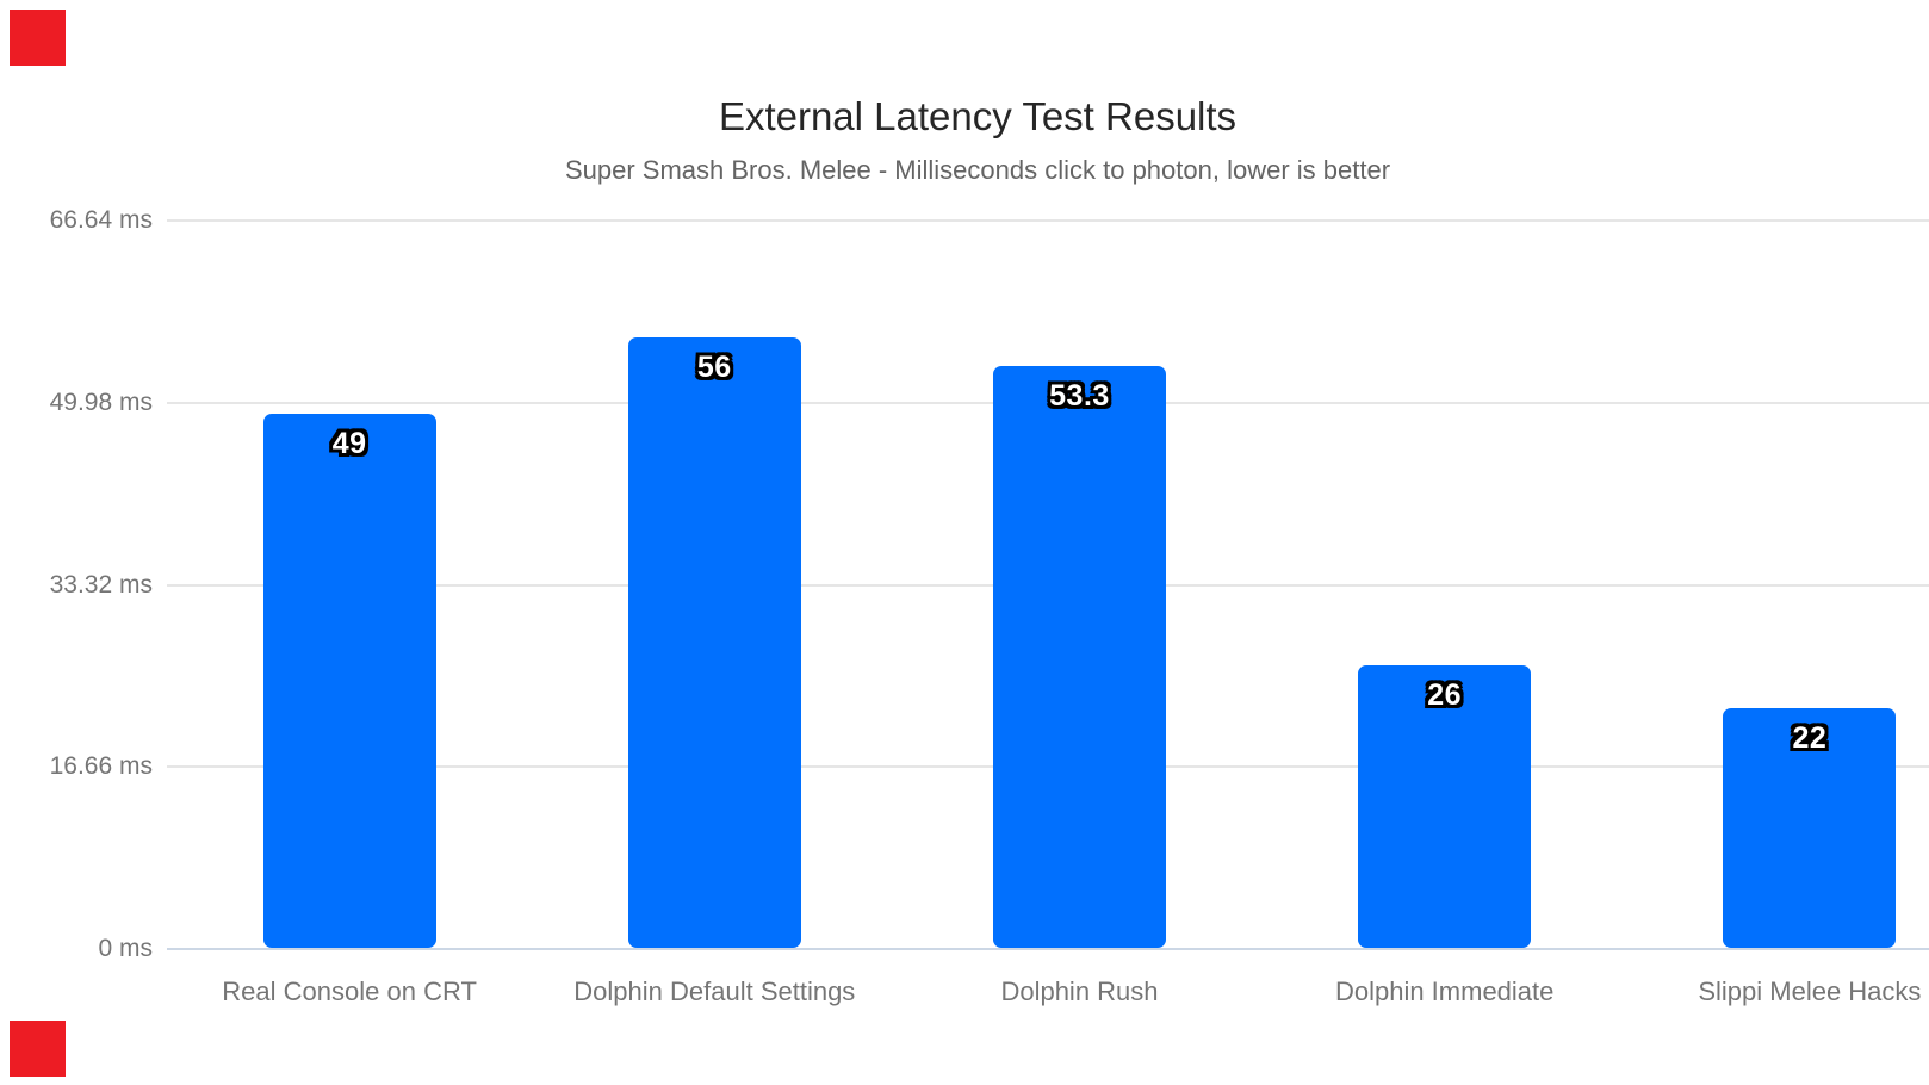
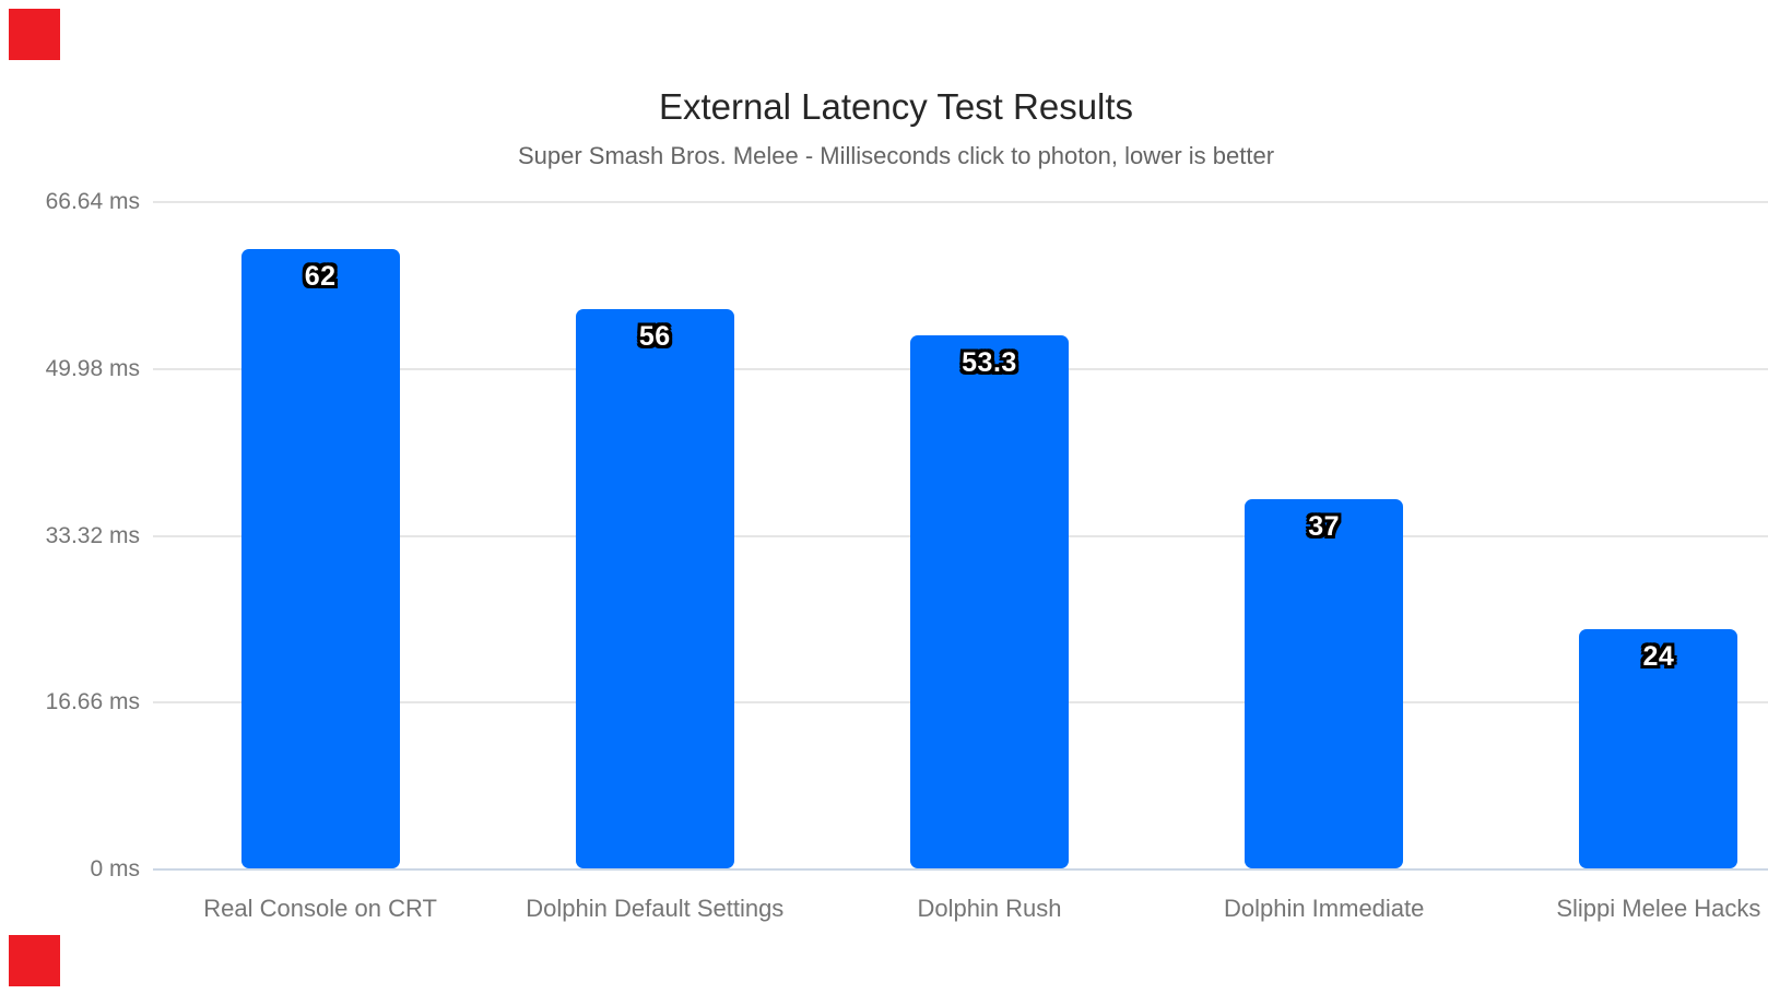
Real Console on CRT: 49 -> 62
Dolphin Immediate: 26 -> 37
Slippi Melee Hacks: 22 -> 24
